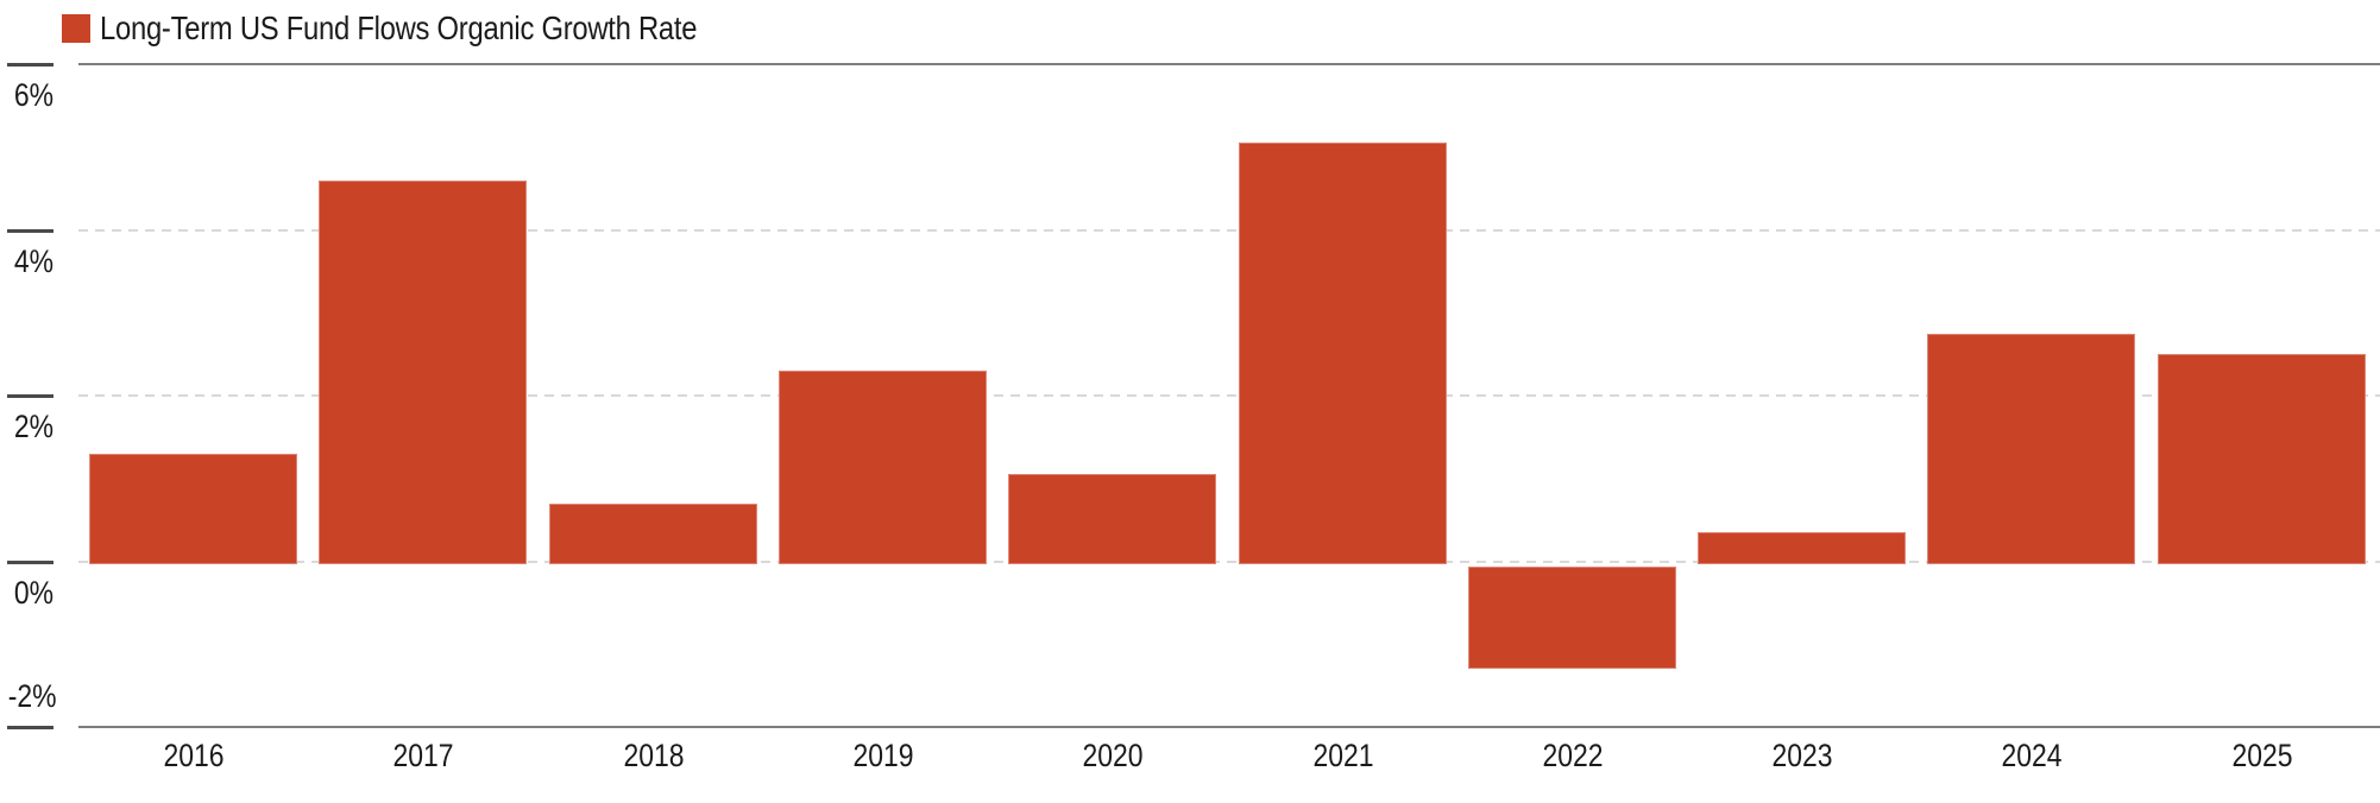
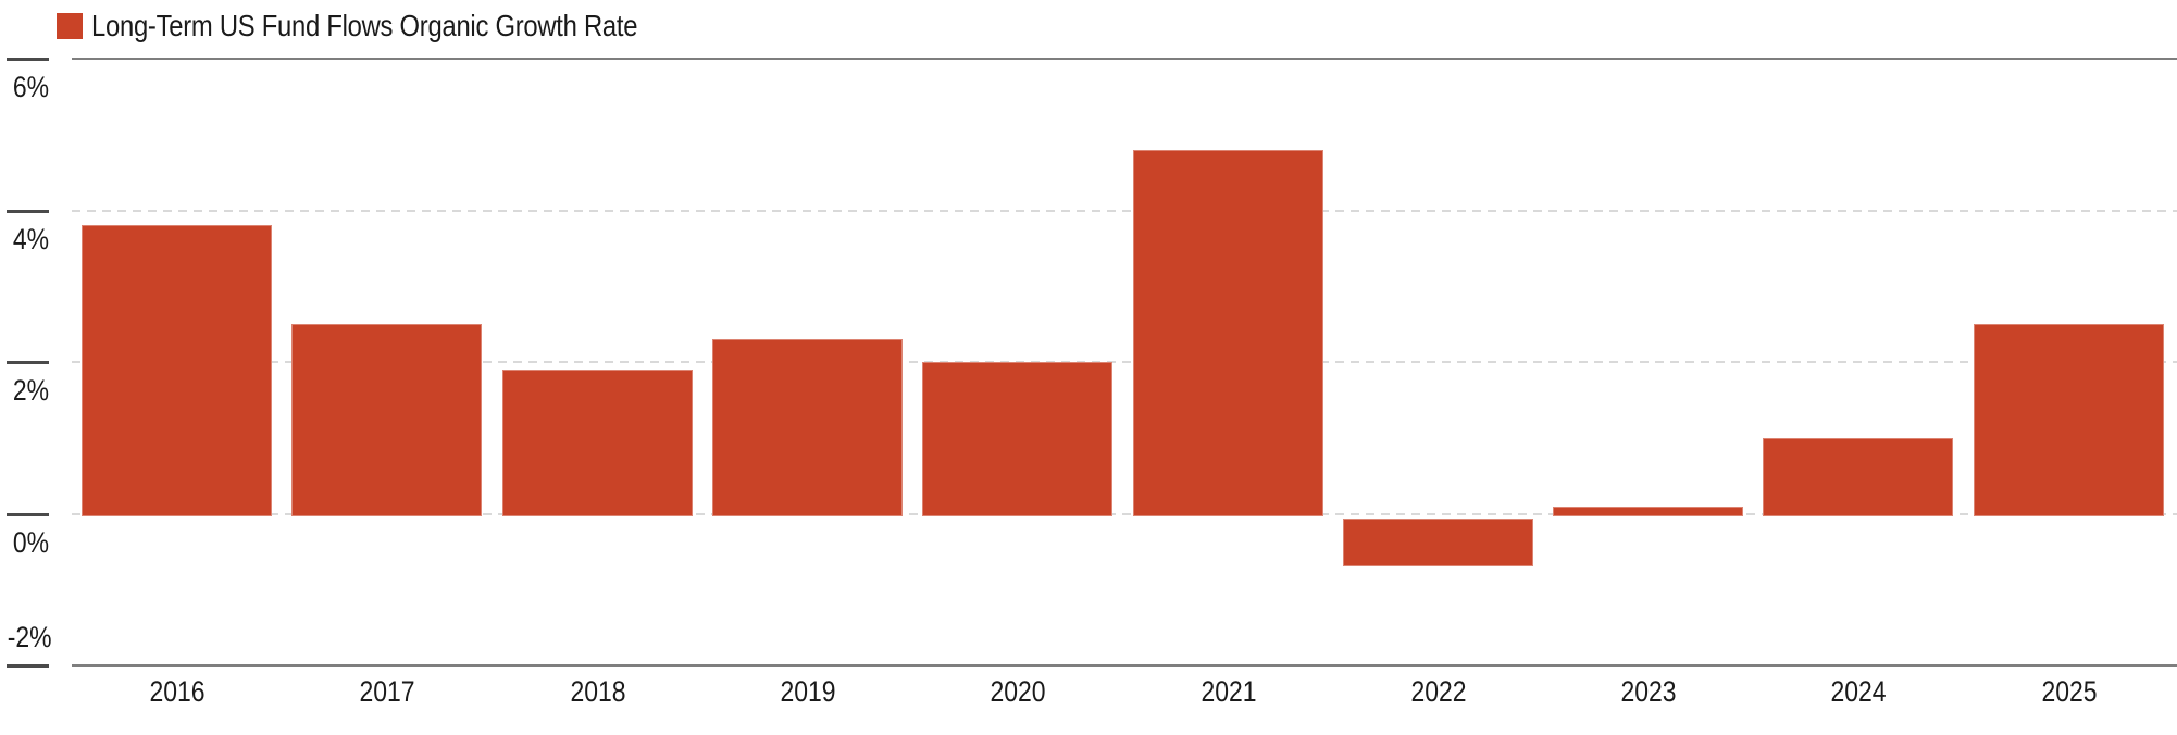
2016: 1.3% -> 3.8%
2017: 4.6% -> 2.5%
2018: 0.7% -> 1.9%
2020: 1.1% -> 2.0%
2021: 5.0% -> 4.8%
2022: -1.3% -> -0.7%
2023: 0.3% -> 0.1%
2024: 2.8% -> 1.0%
